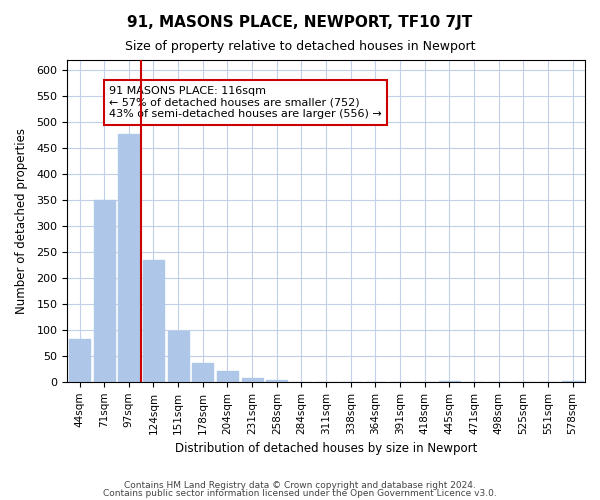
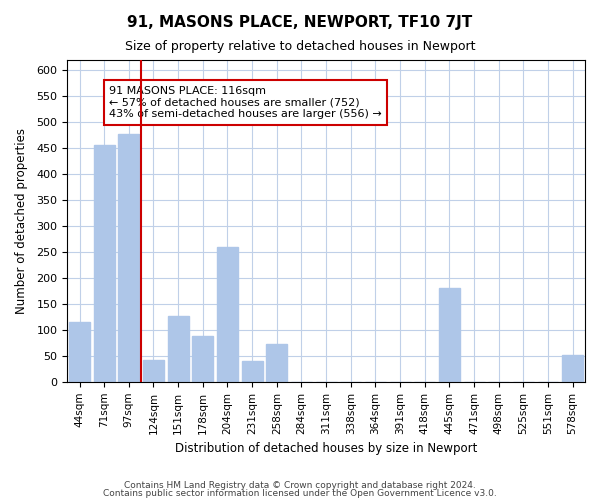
44sqm: 83 -> 116
71sqm: 350 -> 456
124sqm: 235 -> 42
151sqm: 97 -> 126
178sqm: 37 -> 88
204sqm: 20 -> 260
231sqm: 8 -> 40
258sqm: 3 -> 72
445sqm: 2 -> 180
578sqm: 2 -> 52
